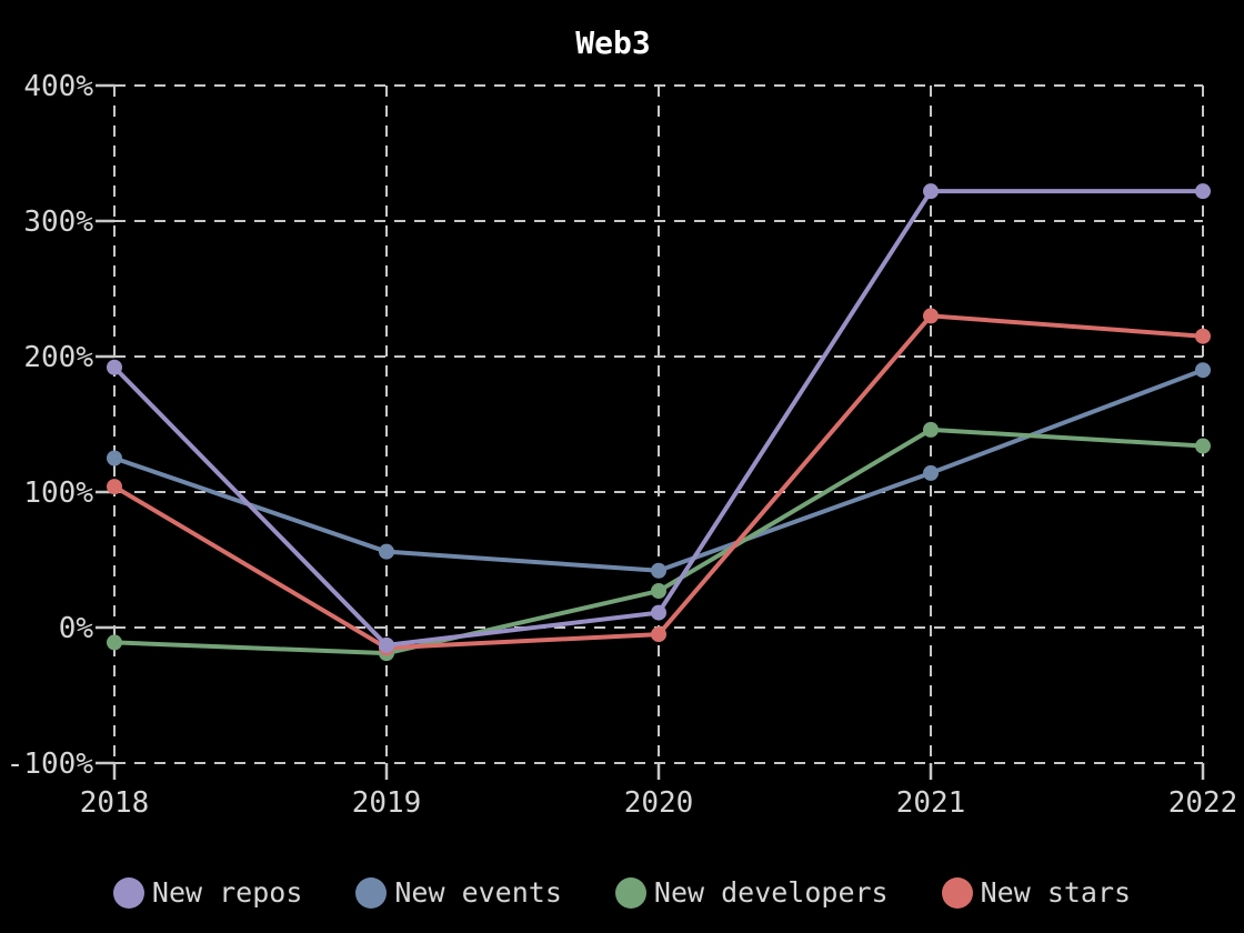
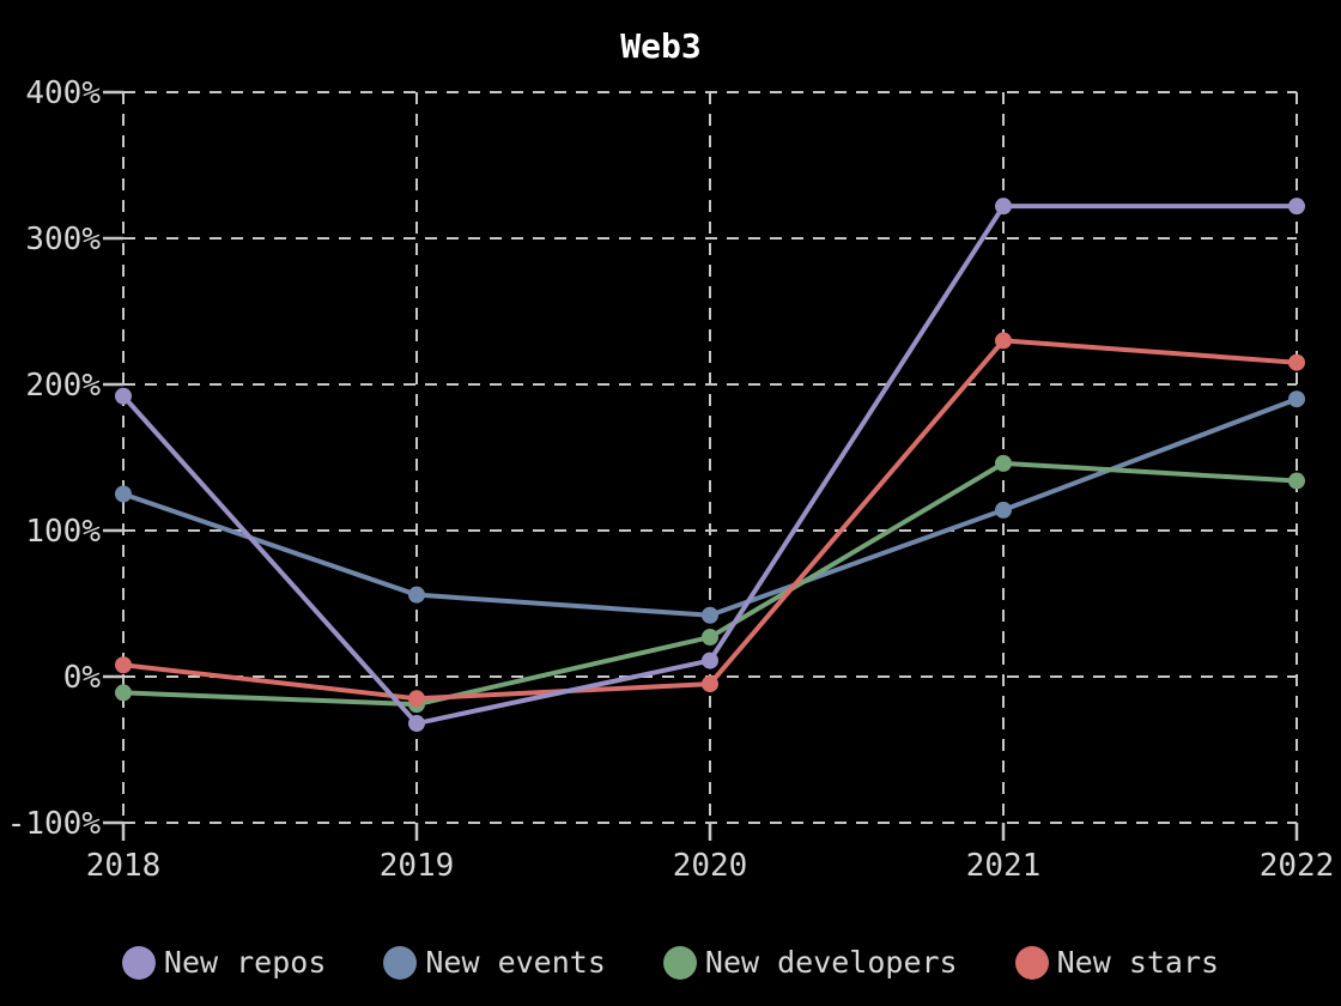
New stars/2018: 104% -> 8%
New repos/2019: -13% -> -32%
